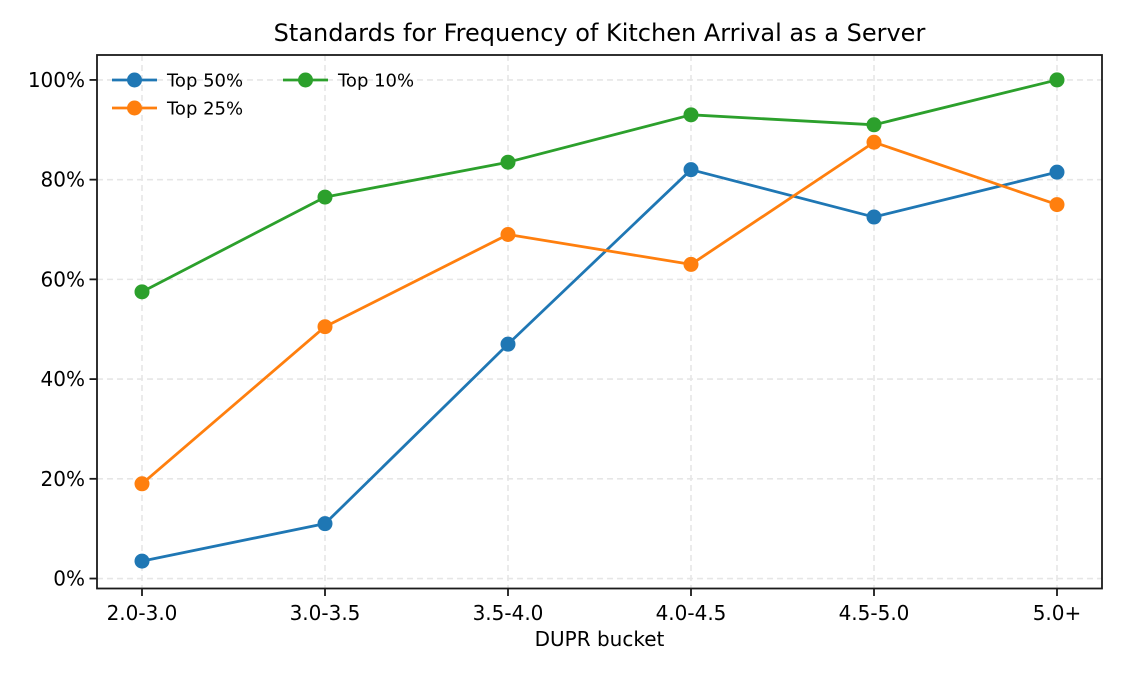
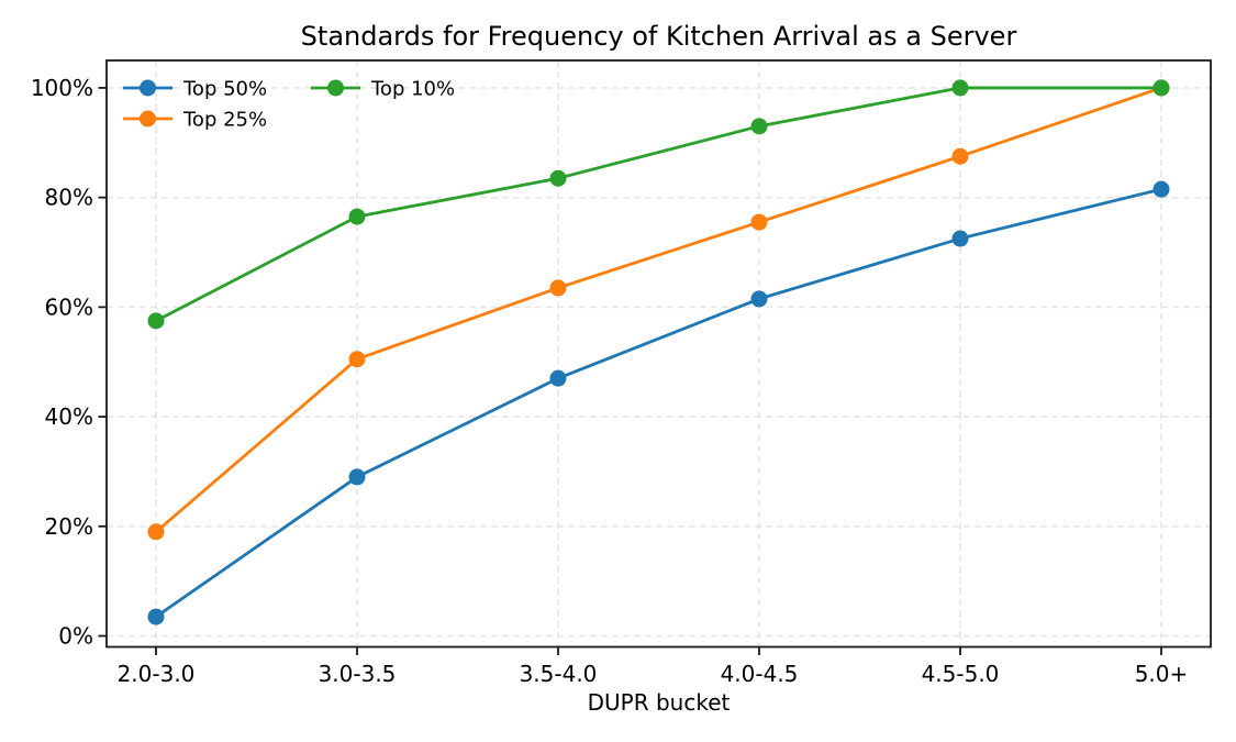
Top 50%/3.0-3.5: 11% -> 29%
Top 25%/3.5-4.0: 69% -> 64%
Top 50%/4.0-4.5: 82% -> 62%
Top 25%/4.0-4.5: 63% -> 76%
Top 10%/4.5-5.0: 91% -> 100%
Top 25%/5.0+: 75% -> 100%
